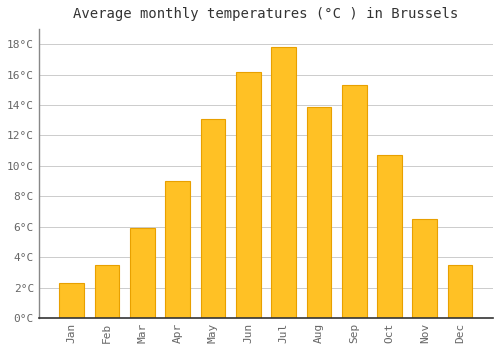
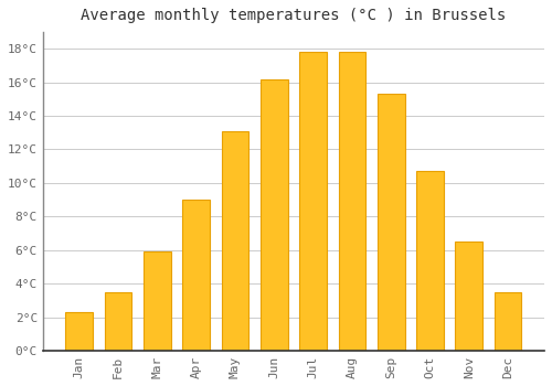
Aug: 13.9°C -> 17.8°C
